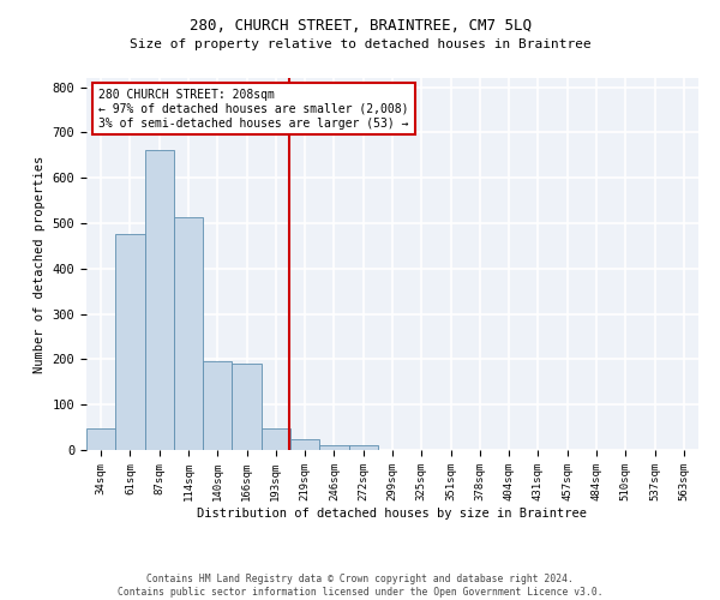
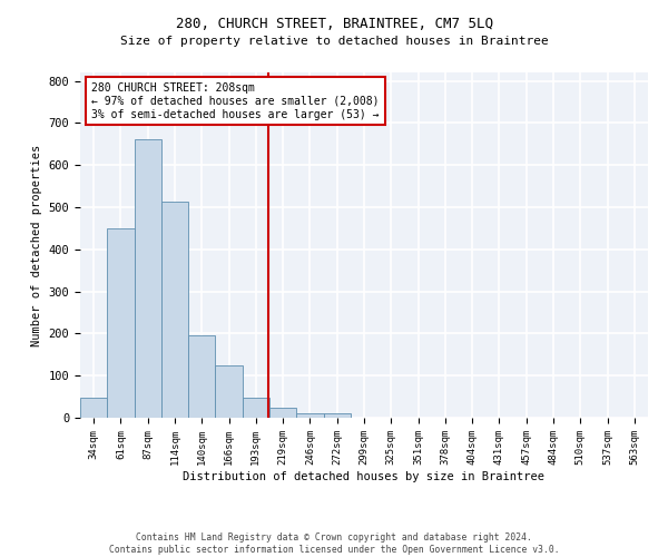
61sqm: 475 -> 449
166sqm: 190 -> 125
